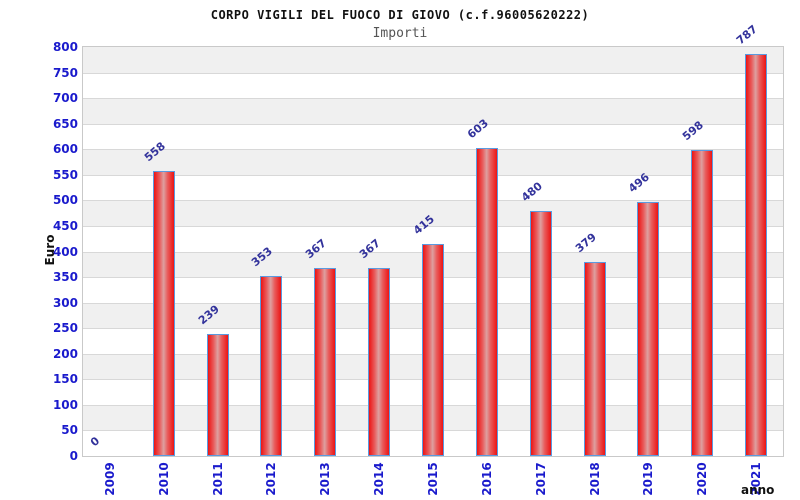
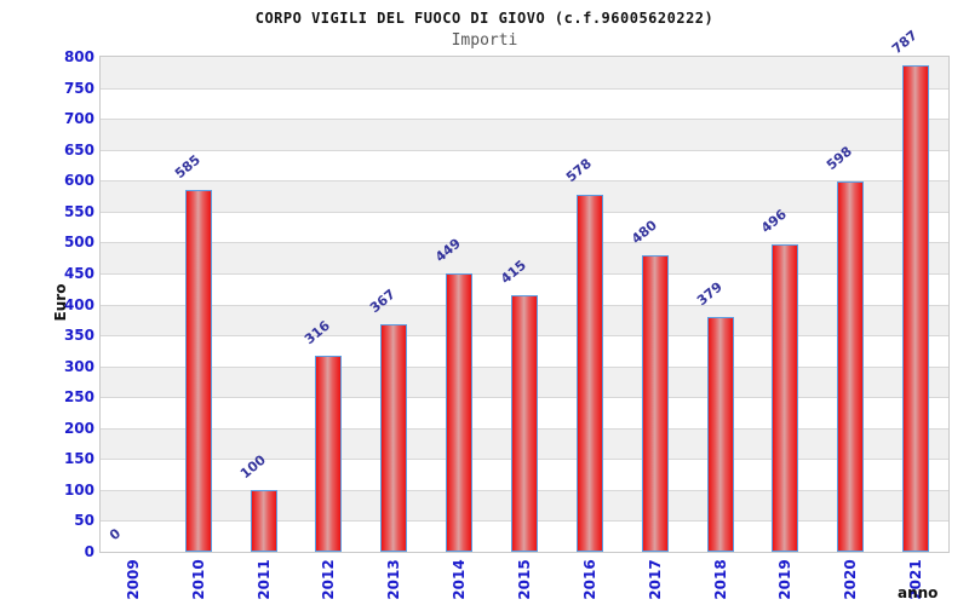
2010: 558 -> 585
2011: 239 -> 100
2012: 353 -> 316
2014: 367 -> 449
2016: 603 -> 578
